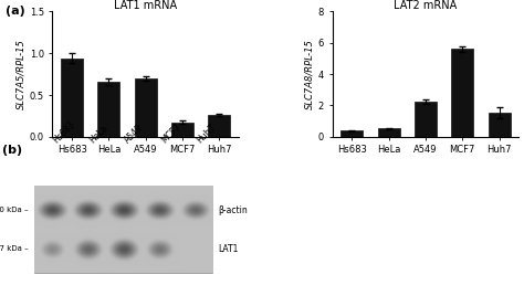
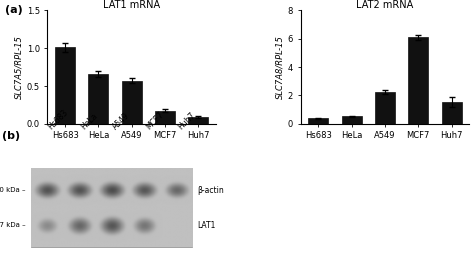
LAT1 mRNA/Hs683: 0.94 -> 1.01
LAT1 mRNA/A549: 0.70 -> 0.57
LAT1 mRNA/Huh7: 0.26 -> 0.09
LAT2 mRNA/MCF7: 5.6 -> 6.1
